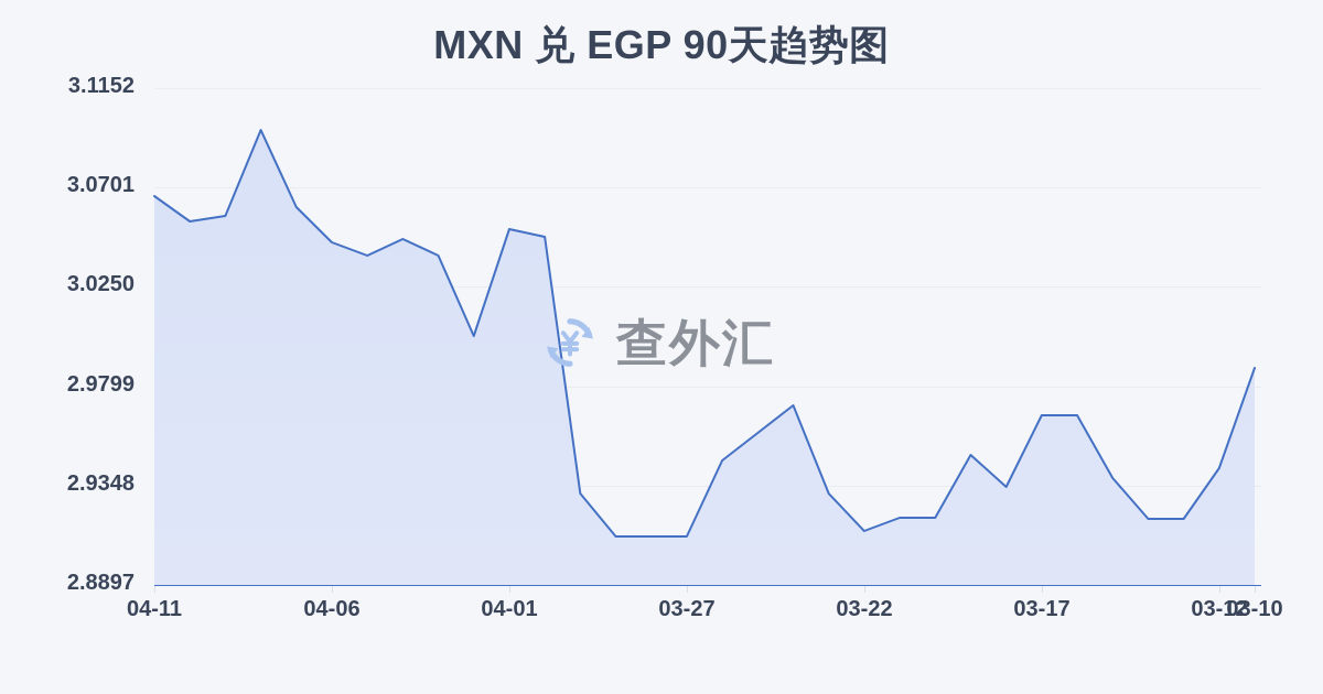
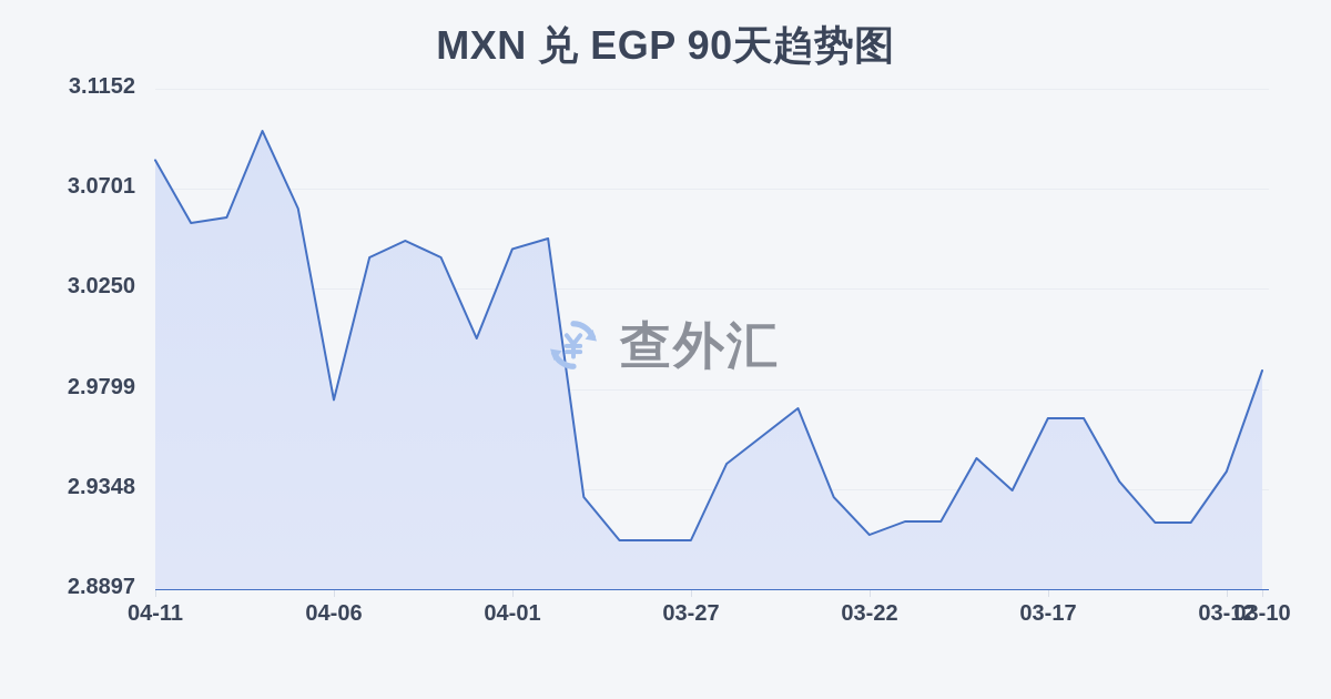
04-11: 3.066 -> 3.083
04-06: 3.045 -> 2.975
04-01: 3.051 -> 3.043
